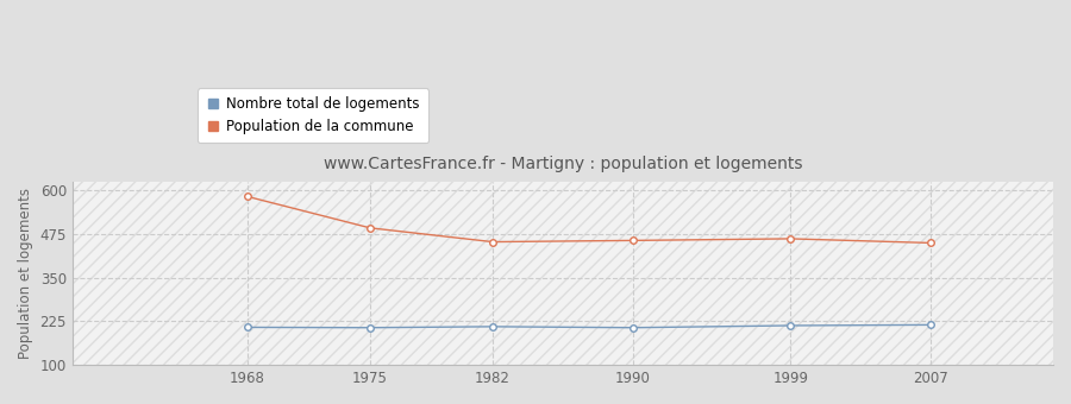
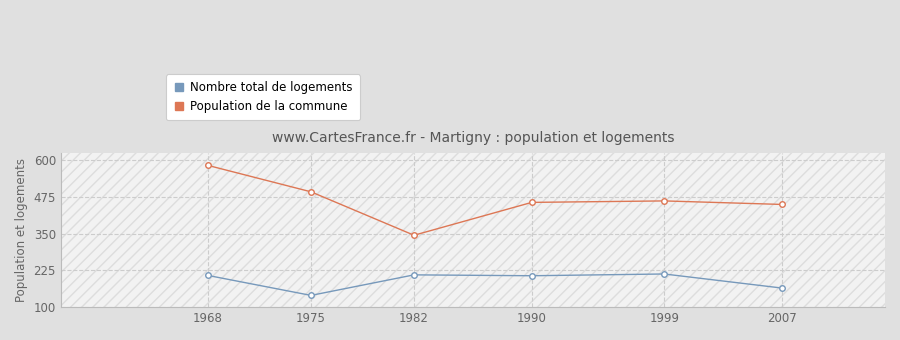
Nombre total de logements/1975: 207 -> 140
Population de la commune/1982: 453 -> 345
Nombre total de logements/2007: 215 -> 165
